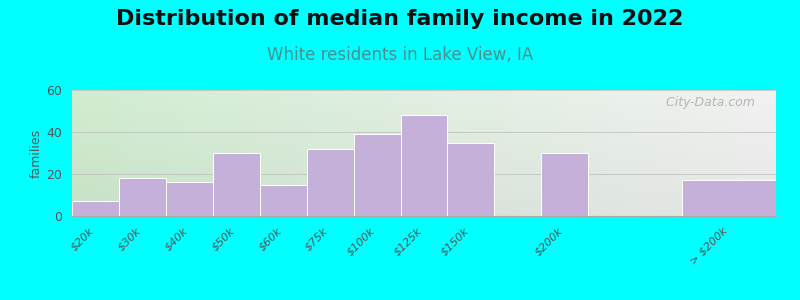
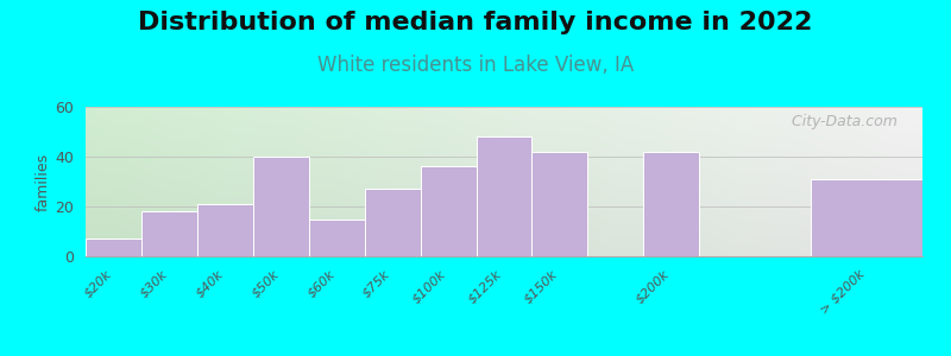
$40k: 16 -> 21
$50k: 30 -> 40
$75k: 32 -> 27
$100k: 39 -> 36
$150k: 35 -> 42
$200k: 30 -> 42
> $200k: 17 -> 31
